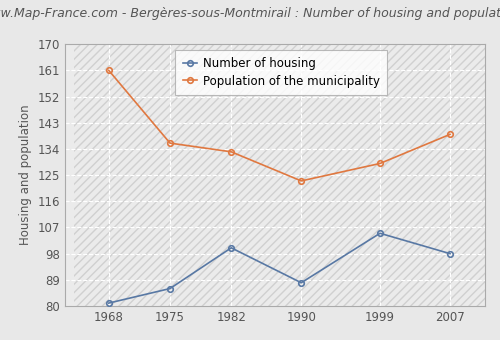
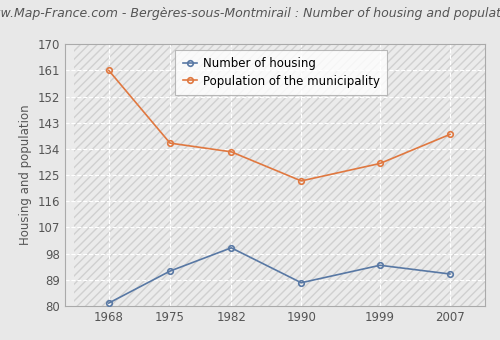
Number of housing/1975: 86 -> 92
Number of housing/1999: 105 -> 94
Number of housing/2007: 98 -> 91
